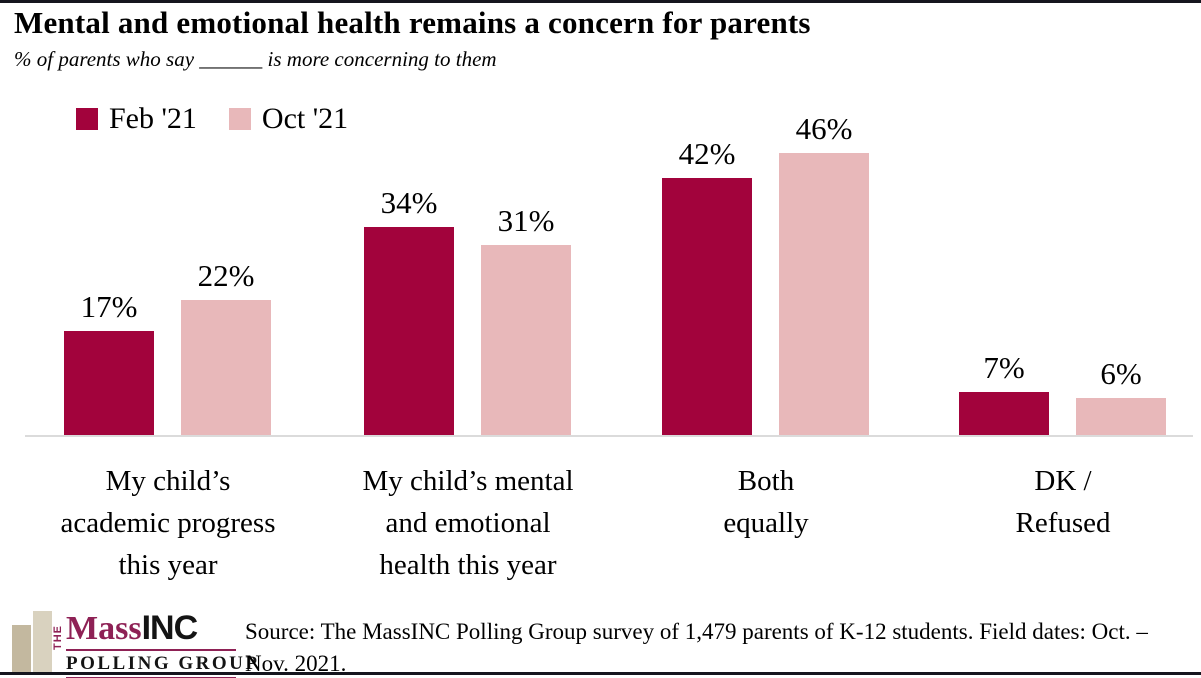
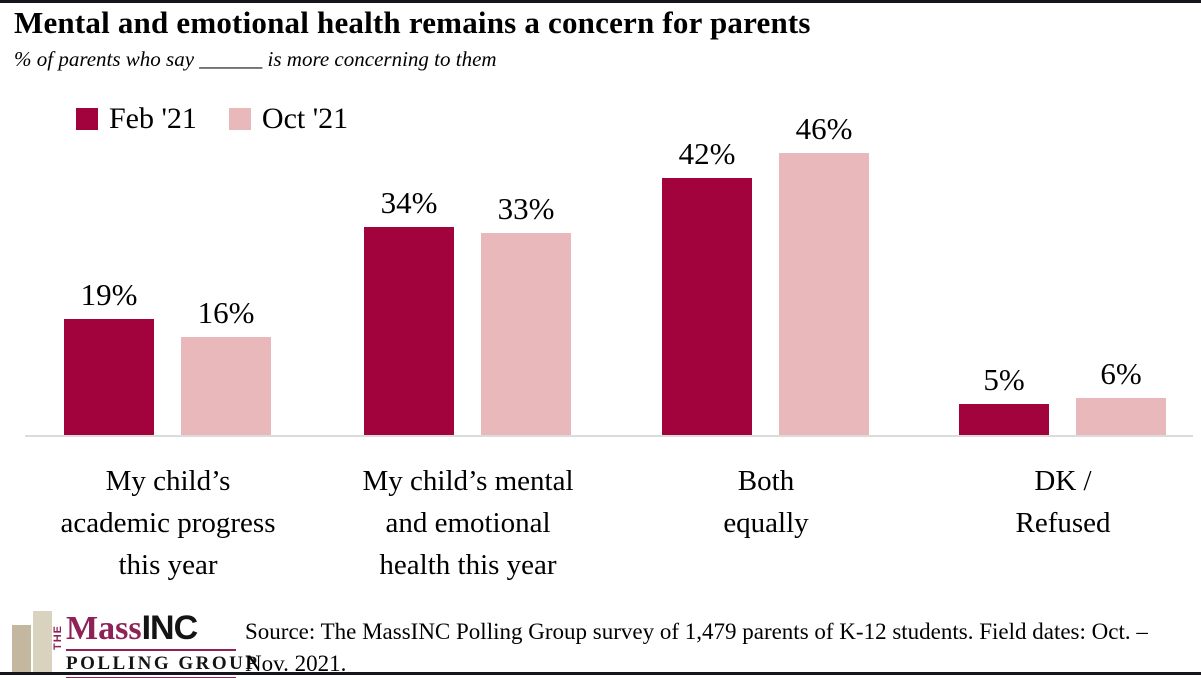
Feb '21/My child’s academic progress this year: 17% -> 19%
Oct '21/My child’s academic progress this year: 22% -> 16%
Oct '21/My child’s mental and emotional health this year: 31% -> 33%
Feb '21/DK / Refused: 7% -> 5%
